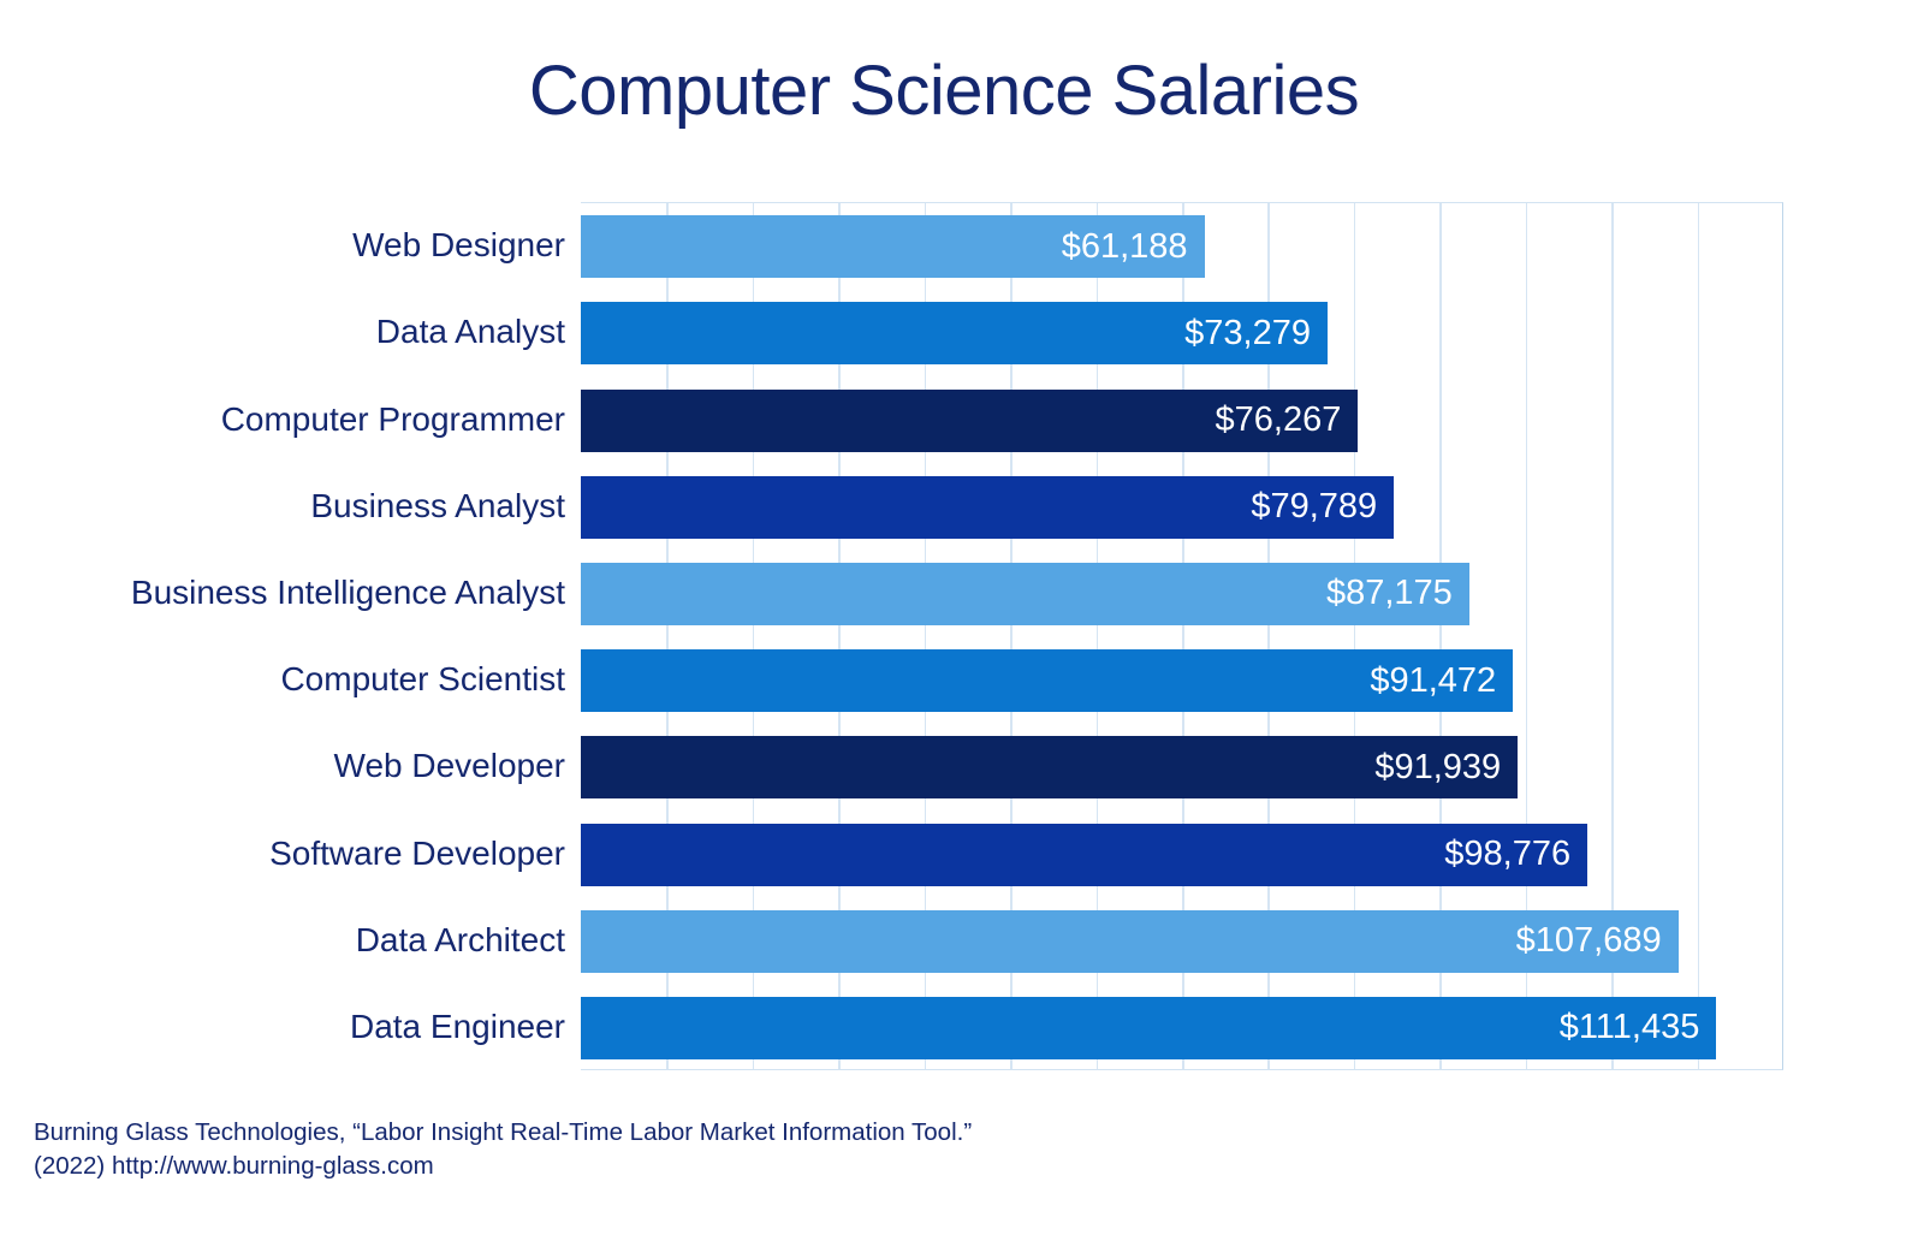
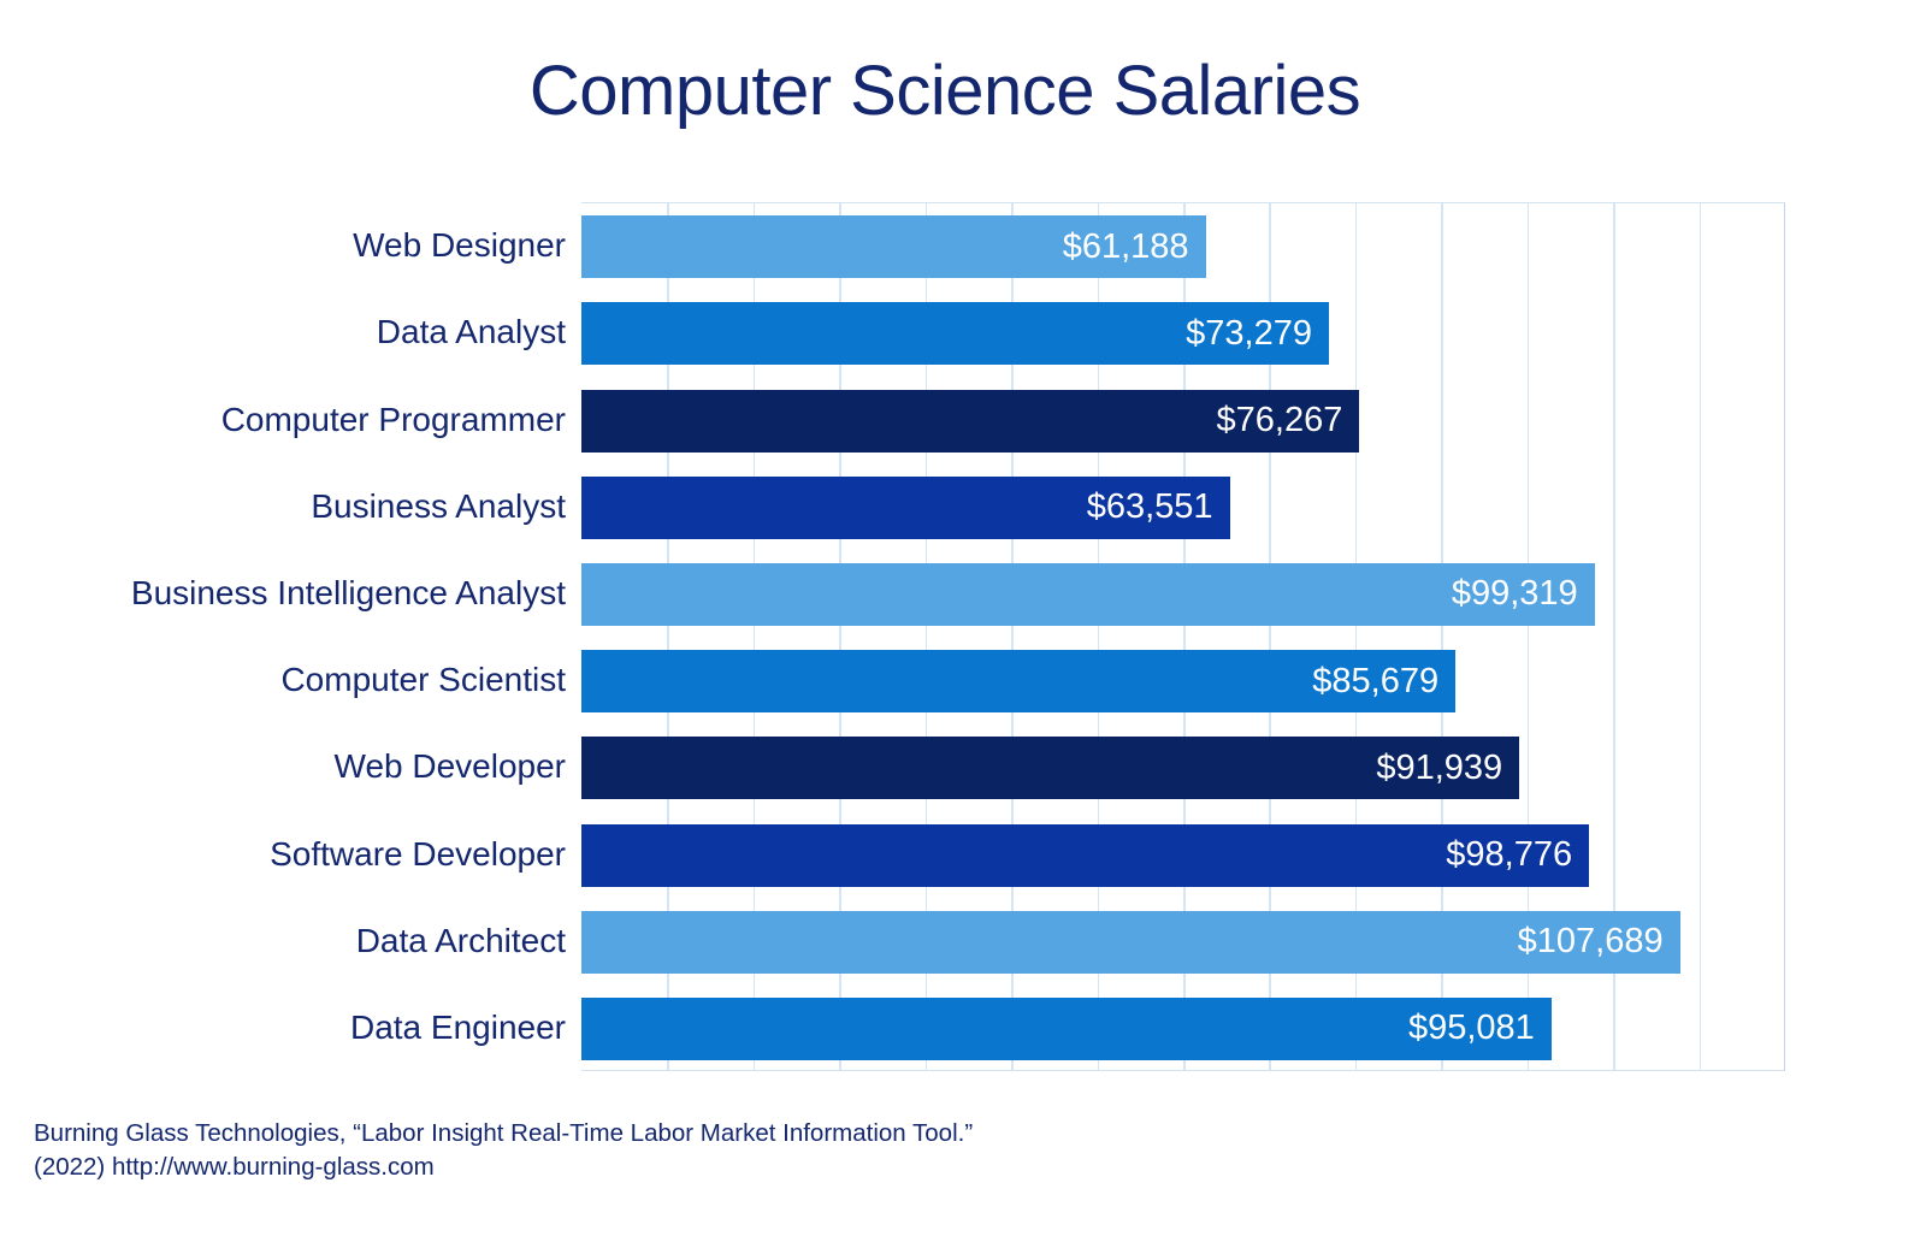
Business Analyst: $79,789 -> $63,551
Business Intelligence Analyst: $87,175 -> $99,319
Computer Scientist: $91,472 -> $85,679
Data Engineer: $111,435 -> $95,081
